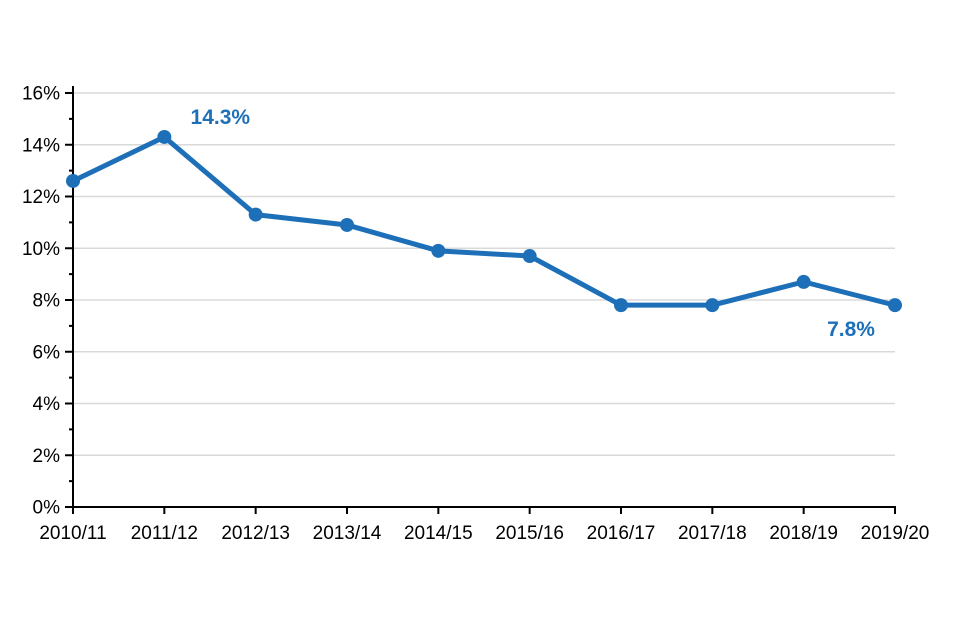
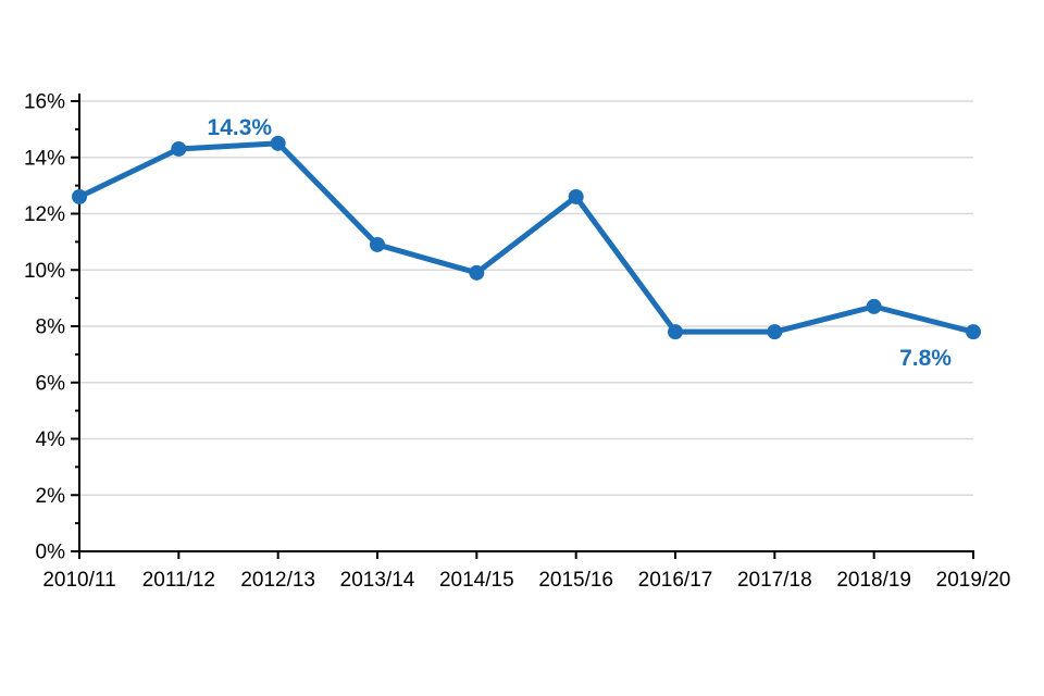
2012/13: 11.3% -> 14.5%
2015/16: 9.7% -> 12.6%
